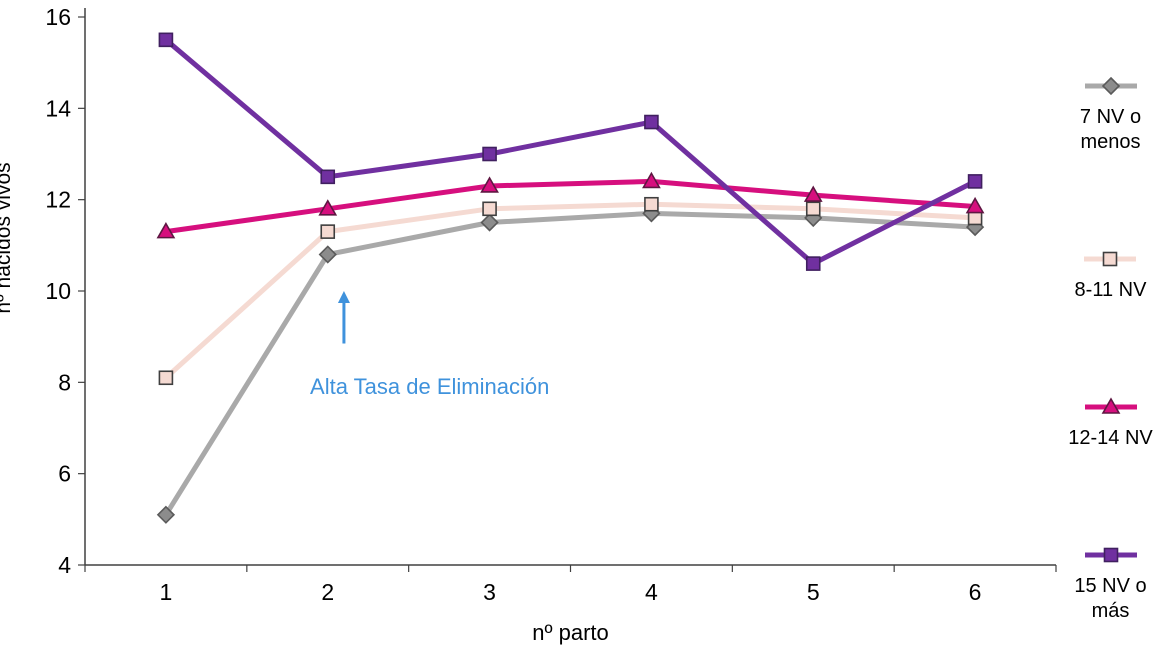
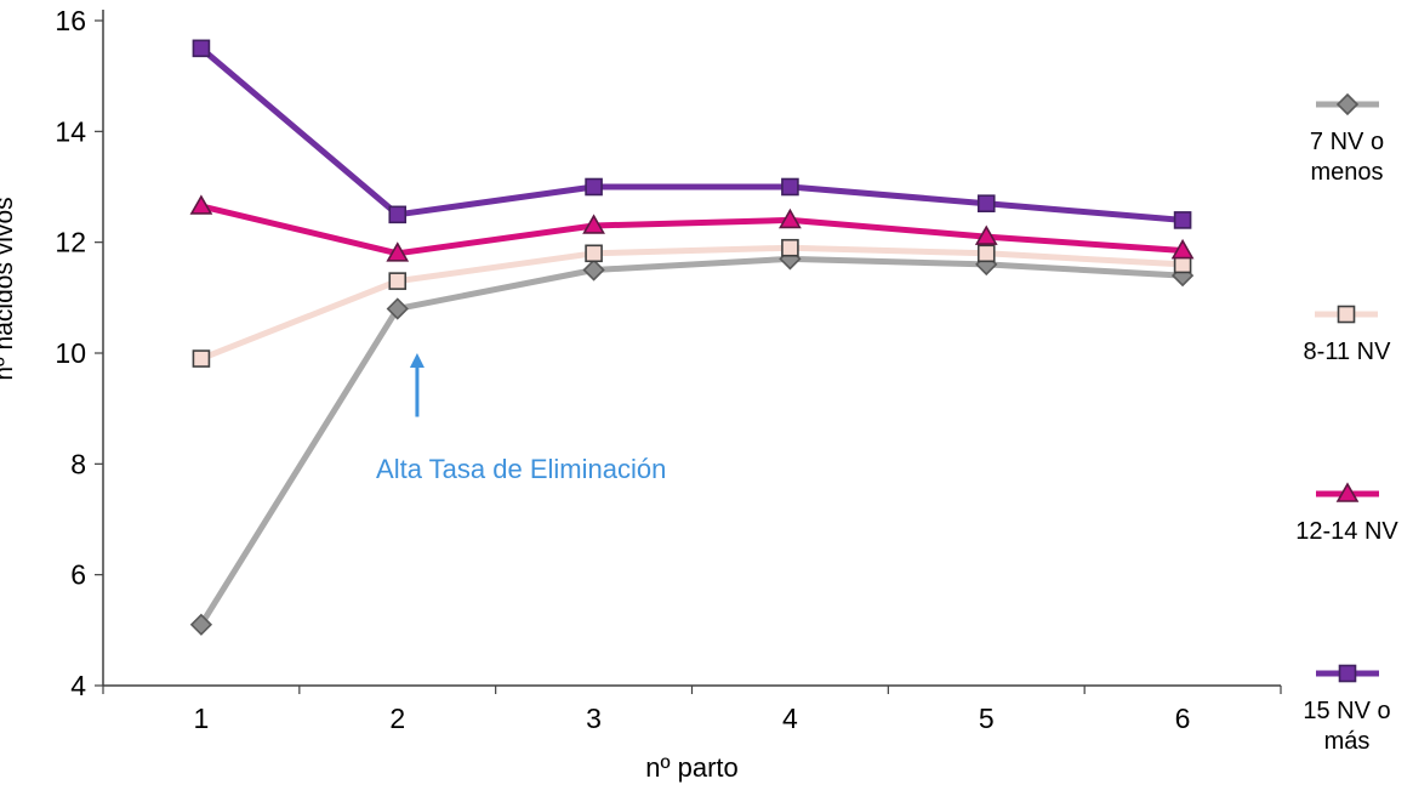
8-11 NV/1: 8.1 -> 9.9
12-14 NV/1: 11.3 -> 12.7
15 NV o más/4: 13.7 -> 13.0
15 NV o más/5: 10.6 -> 12.7
